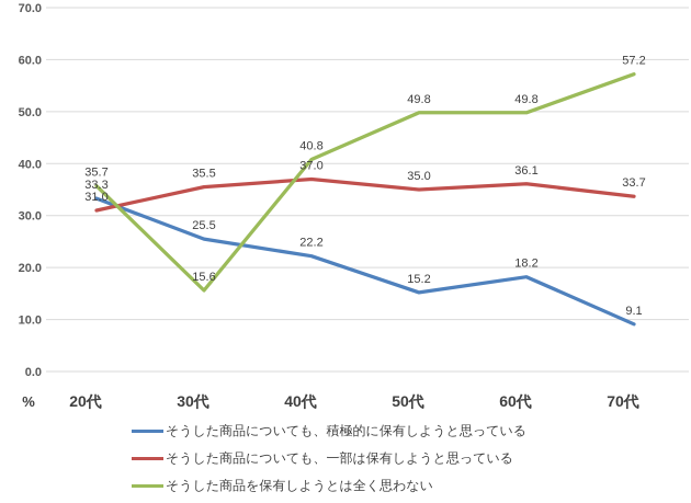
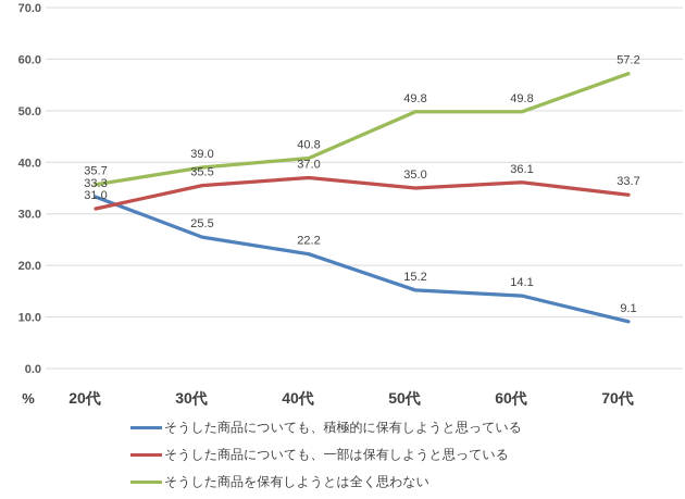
そうした商品を保有しようとは全く思わない/30代: 15.6 -> 39.0
そうした商品についても、積極的に保有しようと思っている/60代: 18.2 -> 14.1
